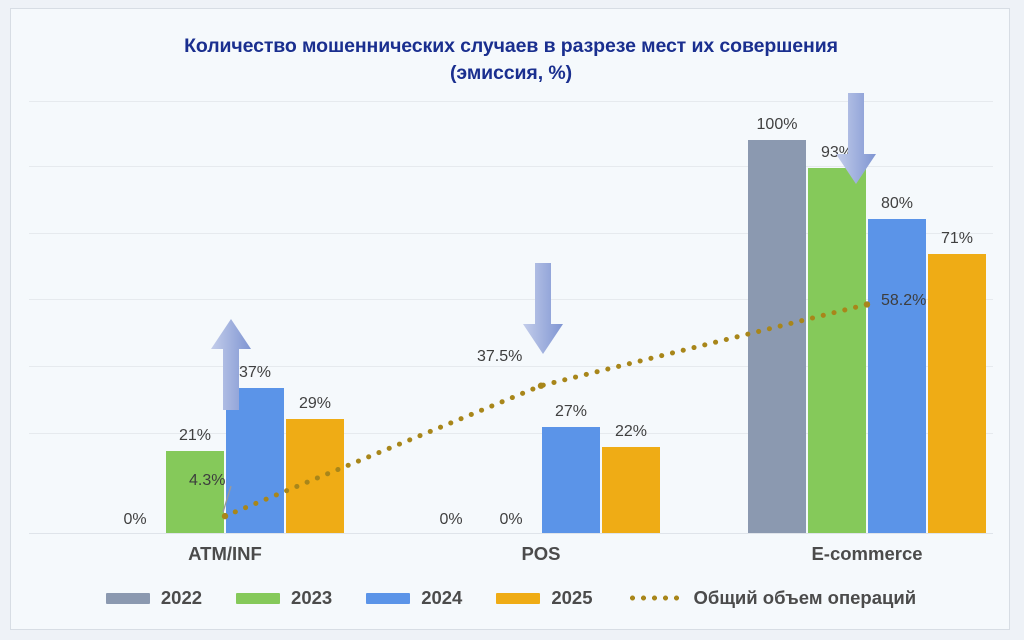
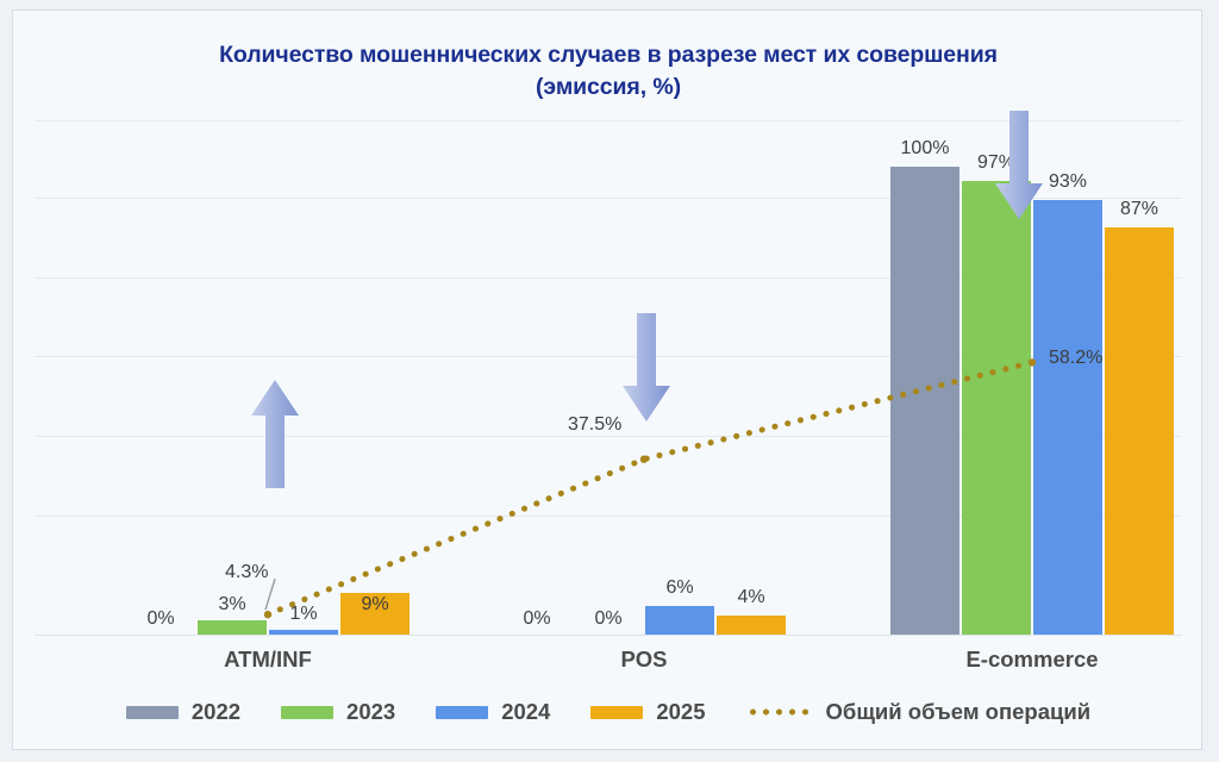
2023/ATM/INF: 21% -> 3%
2024/ATM/INF: 37% -> 1%
2025/ATM/INF: 29% -> 9%
2024/POS: 27% -> 6%
2025/POS: 22% -> 4%
2023/E-commerce: 93% -> 97%
2024/E-commerce: 80% -> 93%
2025/E-commerce: 71% -> 87%
